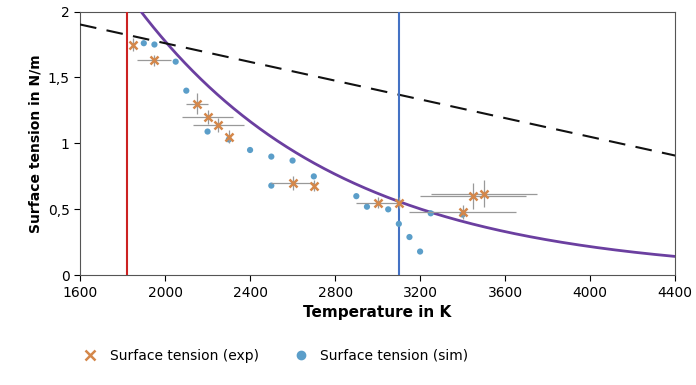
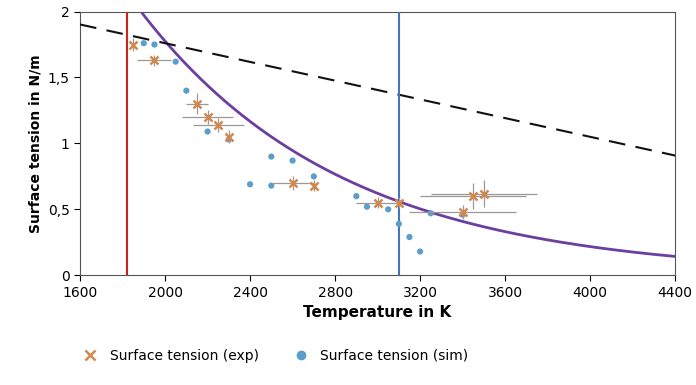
Surface tension (sim)/2400: 0,95 -> 0,69
